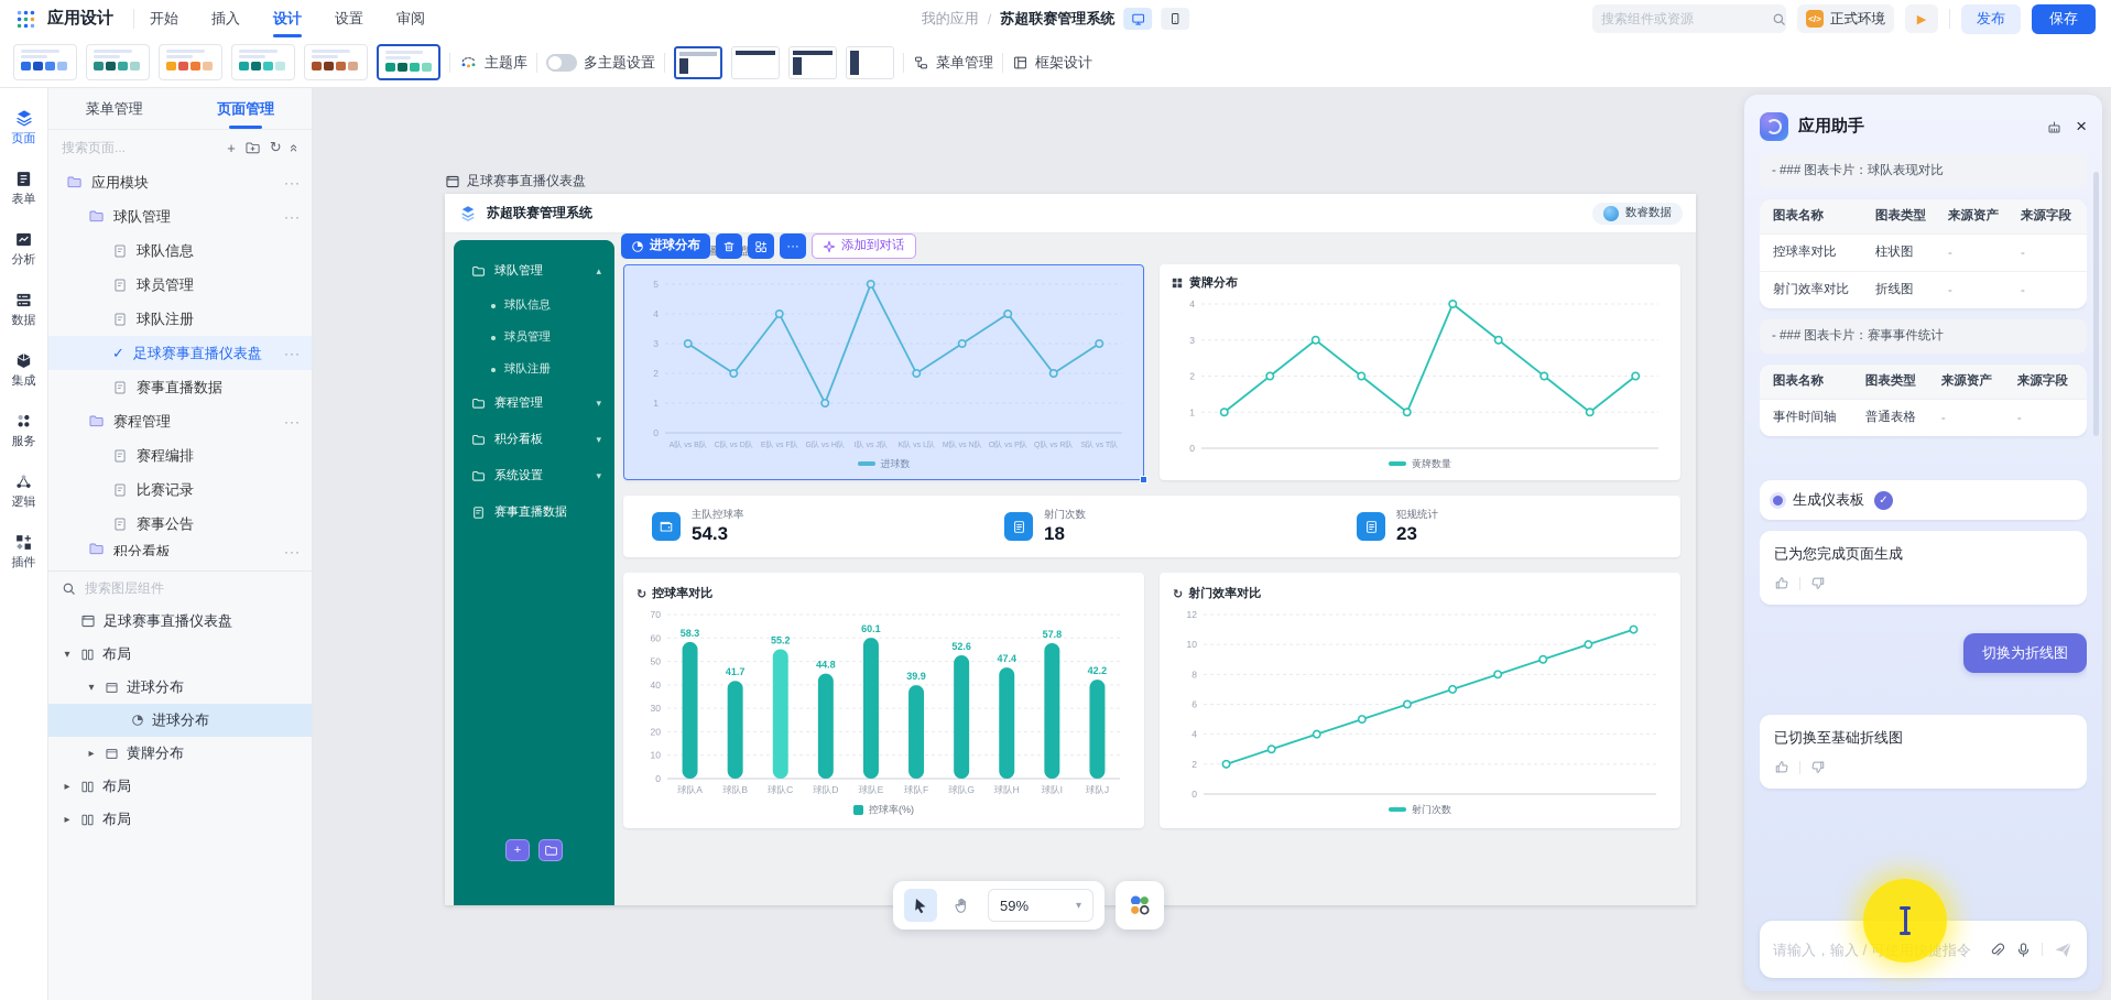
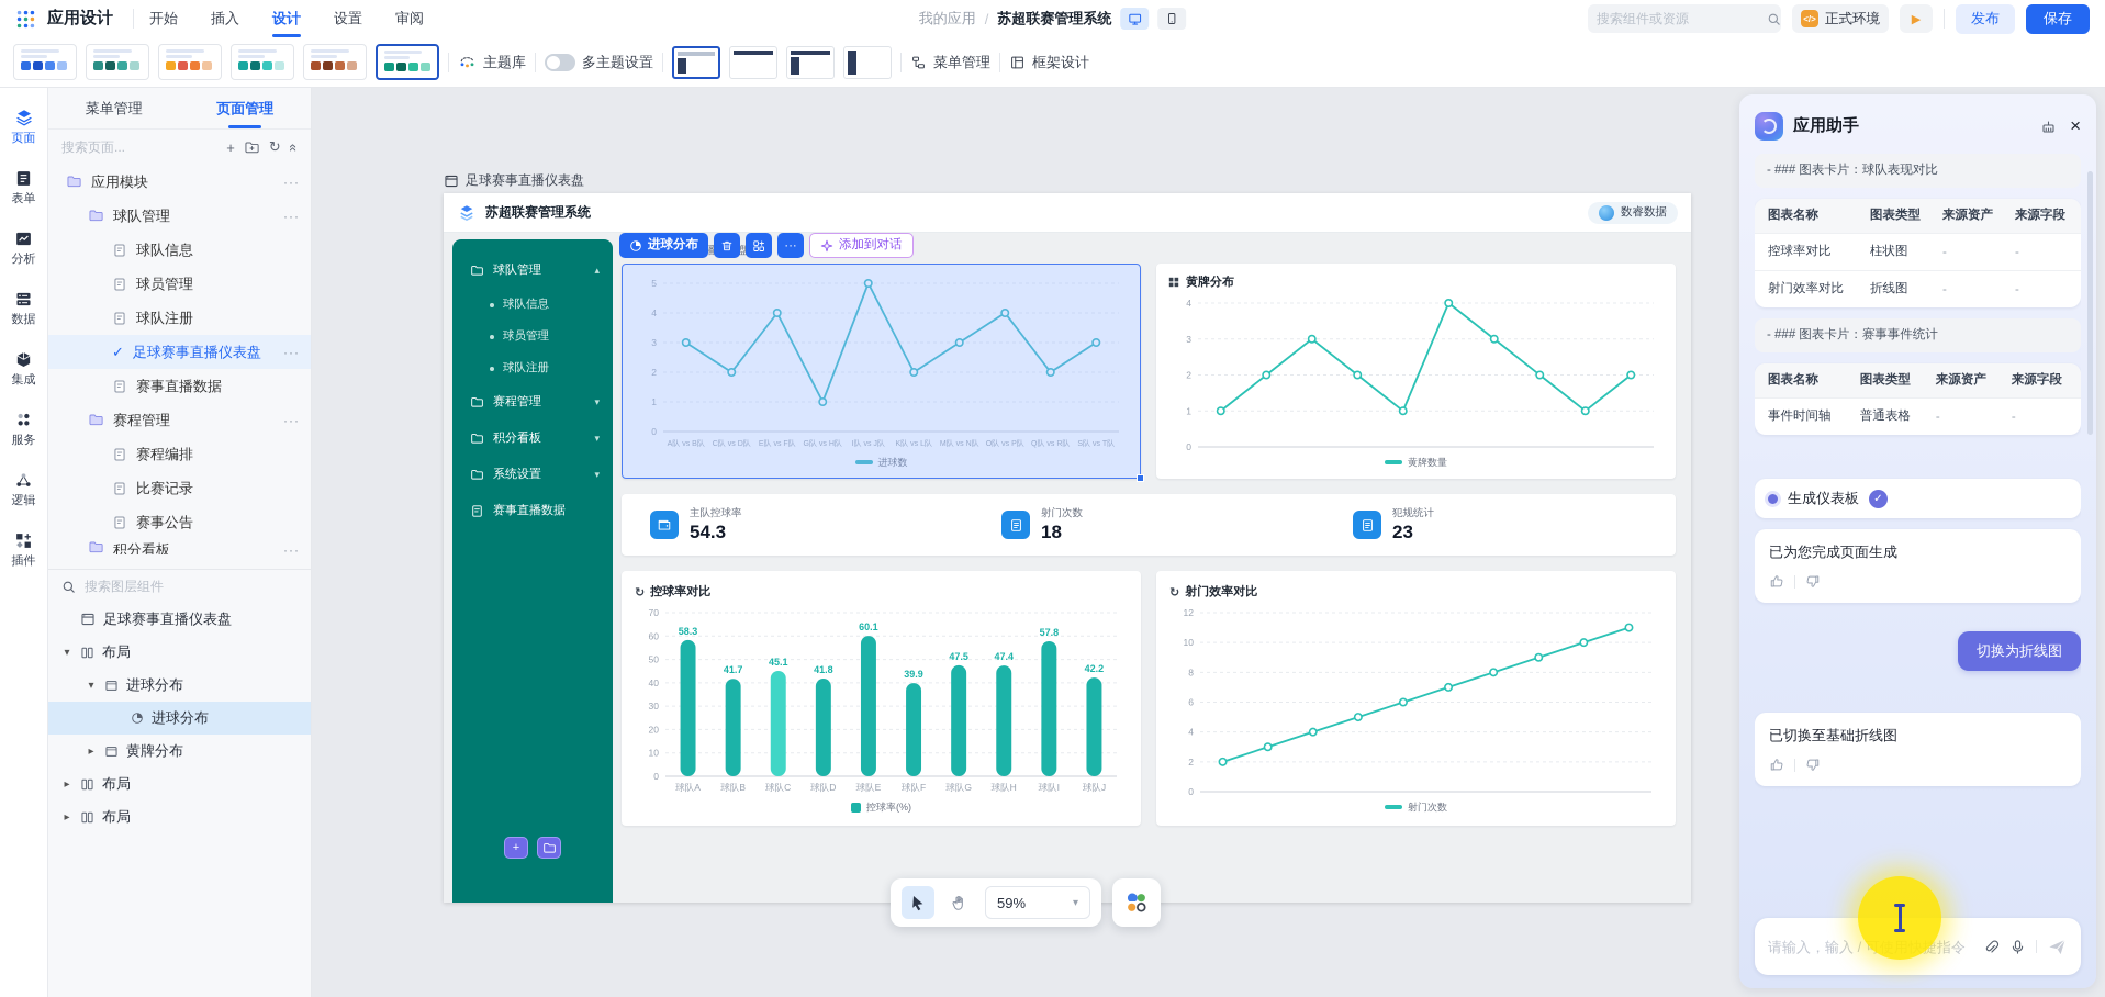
控球率对比/球队C: 55.2 -> 45.1
控球率对比/球队D: 44.8 -> 41.8
控球率对比/球队G: 52.6 -> 47.5
